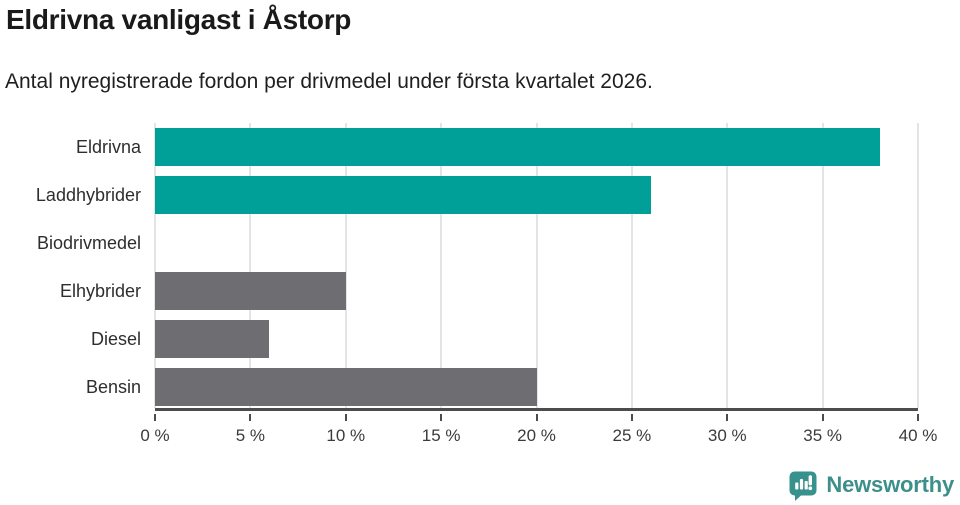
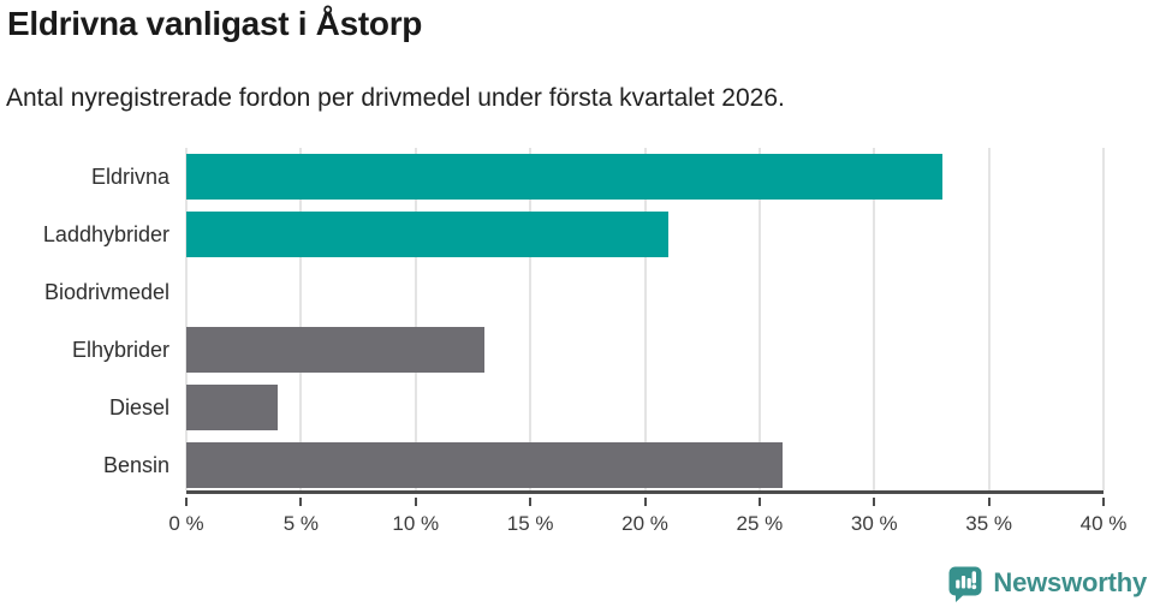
Eldrivna: 38% -> 33%
Laddhybrider: 26% -> 21%
Elhybrider: 10% -> 13%
Diesel: 6% -> 4%
Bensin: 20% -> 26%
